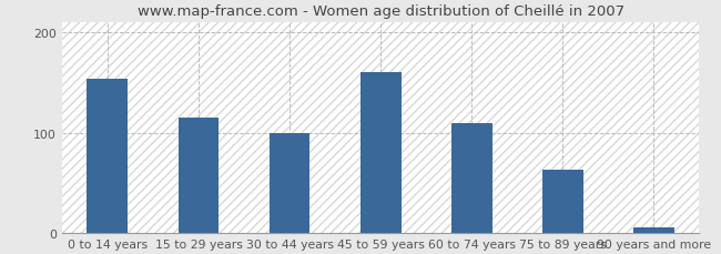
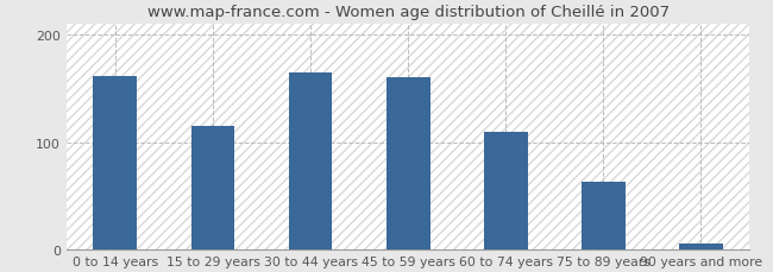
0 to 14 years: 154 -> 162
30 to 44 years: 100 -> 165
